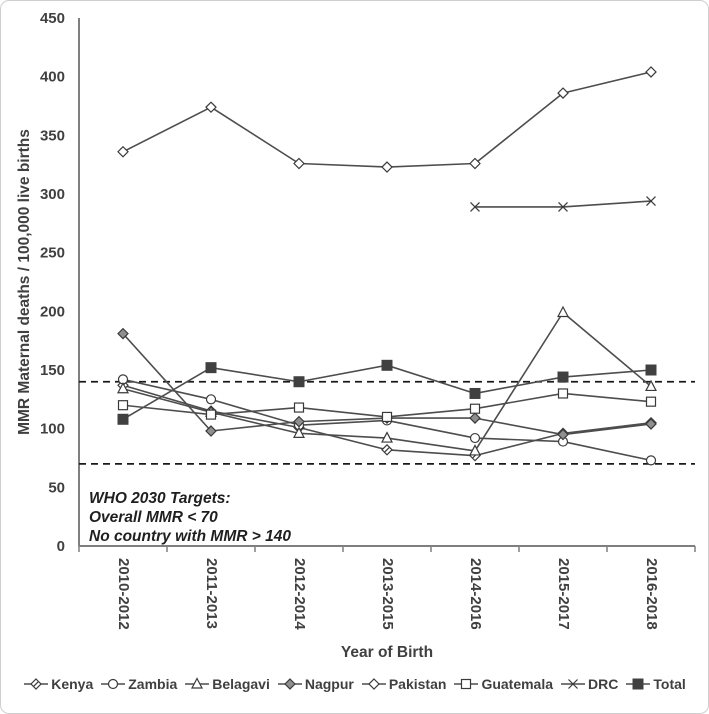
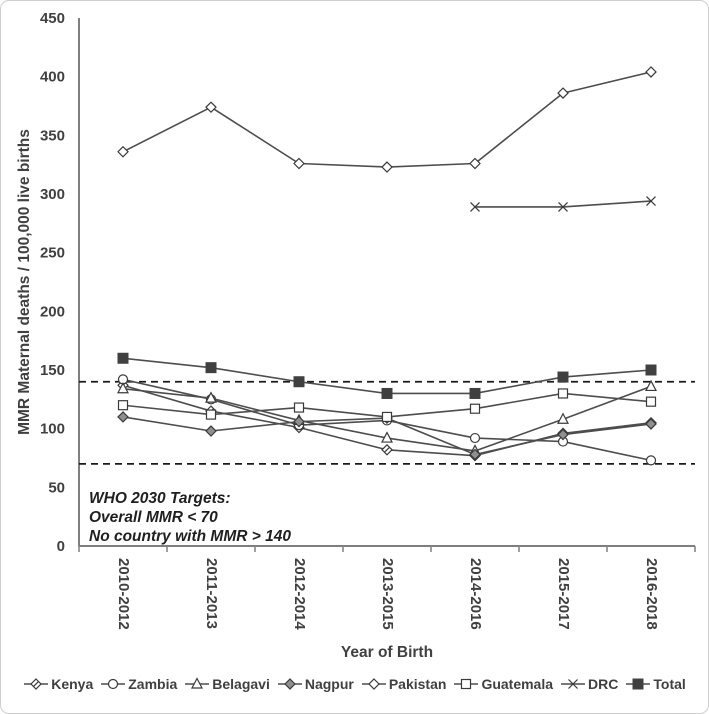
Nagpur/2010-2012: 181 -> 110
Total/2010-2012: 108 -> 160
Belagavi/2011-2013: 114 -> 126
Belagavi/2012-2014: 96 -> 107
Total/2013-2015: 154 -> 130
Nagpur/2014-2016: 109 -> 78
Belagavi/2015-2017: 199 -> 108
